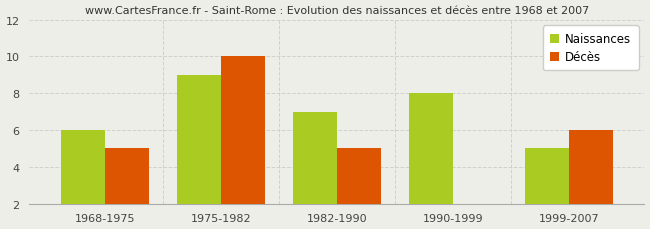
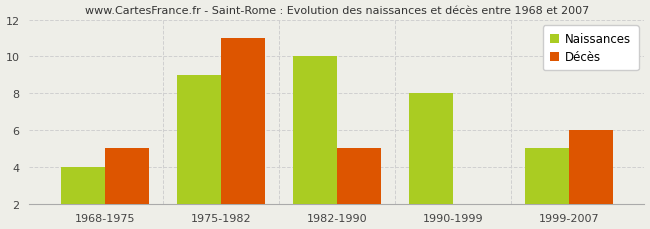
Naissances/1968-1975: 6 -> 4
Décès/1975-1982: 10 -> 11
Naissances/1982-1990: 7 -> 10
